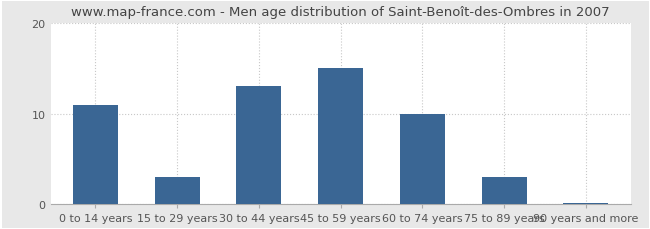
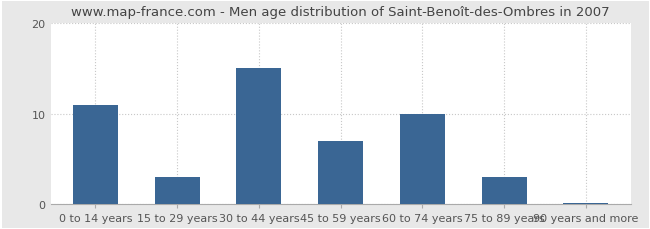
30 to 44 years: 13.0 -> 15.0
45 to 59 years: 15.0 -> 7.0
